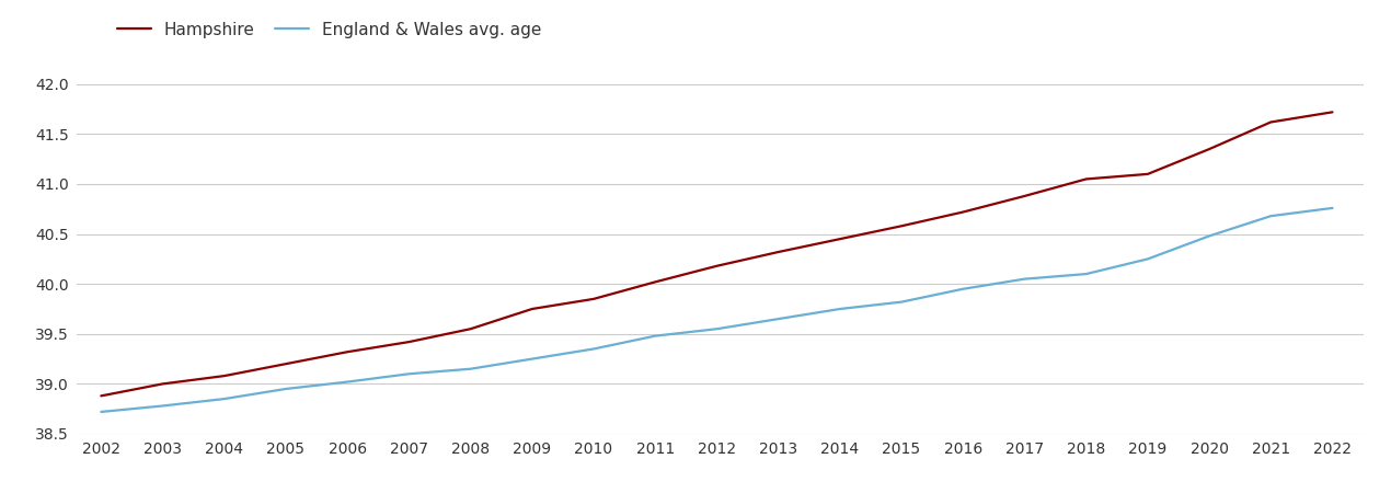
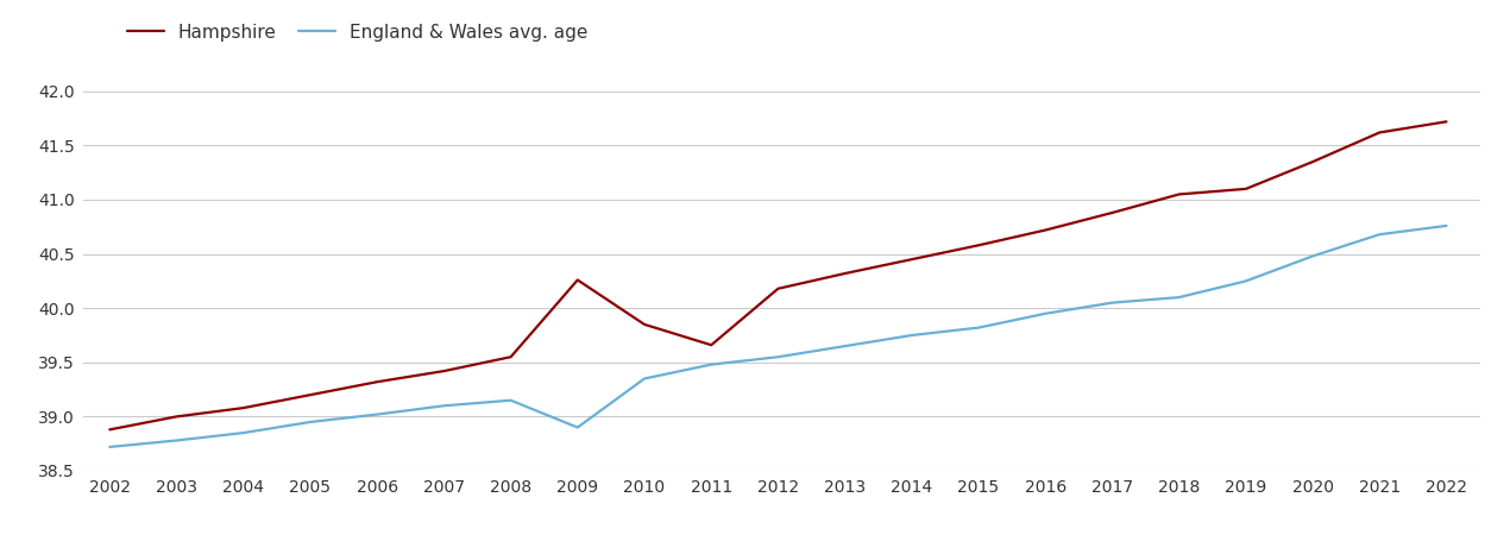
Hampshire/2009: 39.75 -> 40.26
England & Wales avg. age/2009: 39.25 -> 38.90
Hampshire/2011: 40.02 -> 39.66
